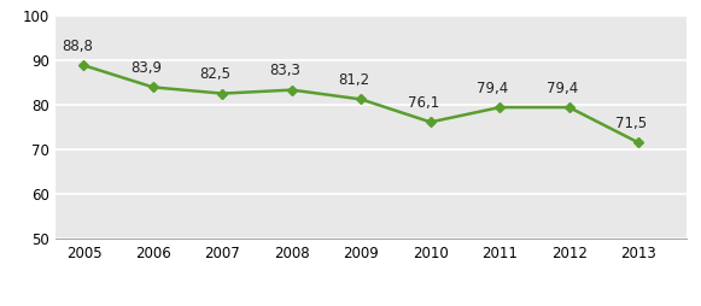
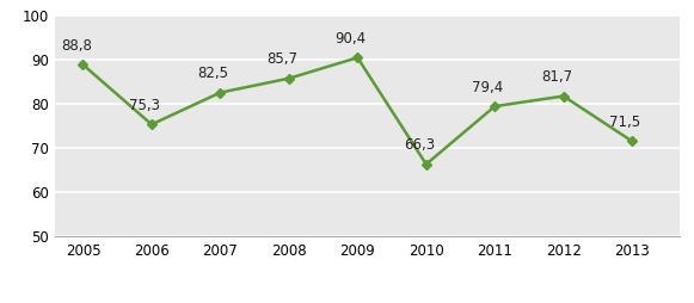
2006: 83,9 -> 75,3
2008: 83,3 -> 85,7
2009: 81,2 -> 90,4
2010: 76,1 -> 66,3
2012: 79,4 -> 81,7
